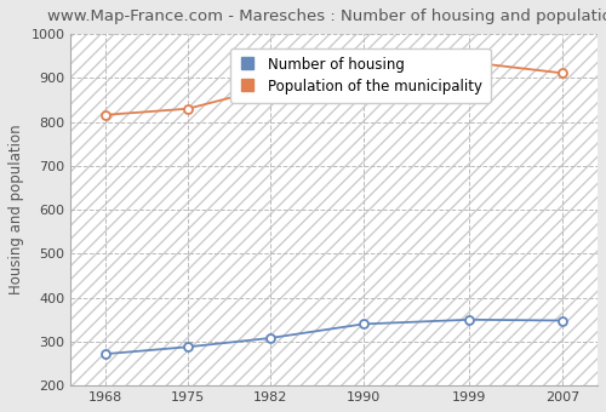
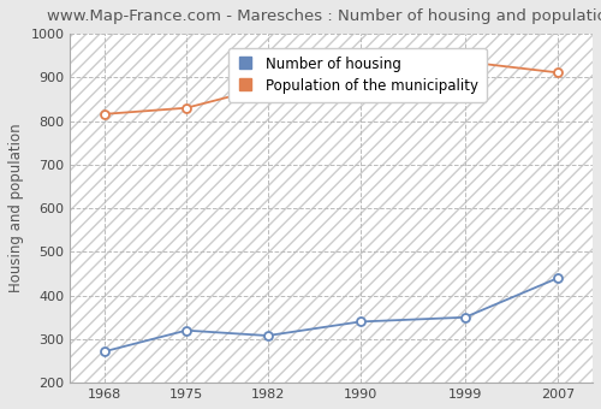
Number of housing/1975: 288 -> 320
Number of housing/2007: 348 -> 440
